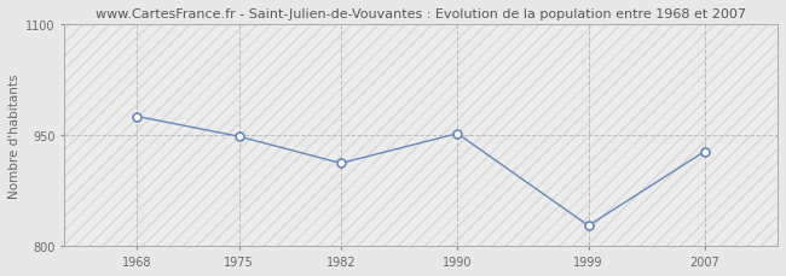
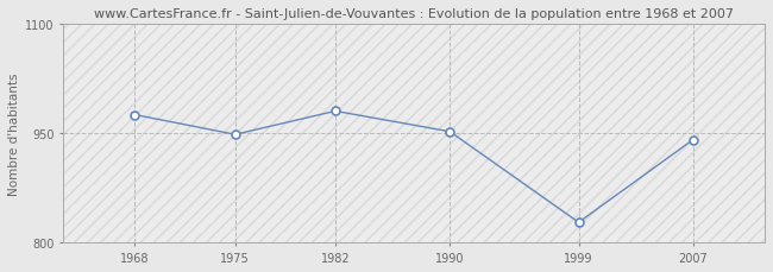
1982: 912 -> 980
2007: 928 -> 941
